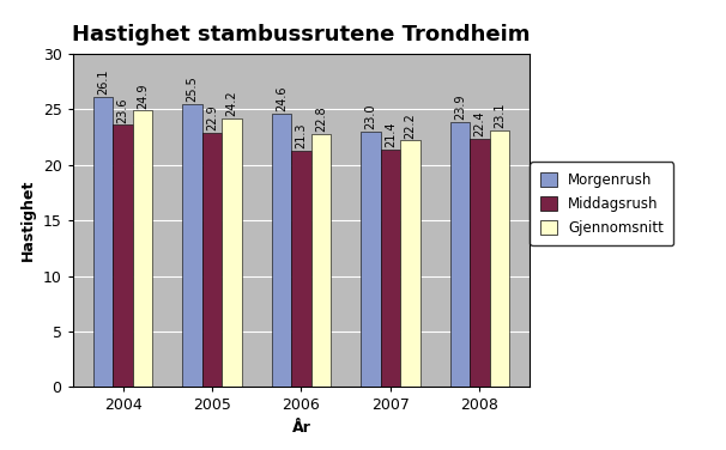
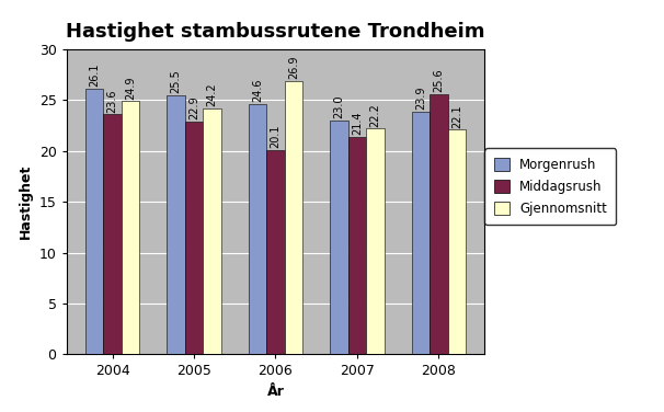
Middagsrush/2006: 21.3 -> 20.1
Gjennomsnitt/2006: 22.8 -> 26.9
Middagsrush/2008: 22.4 -> 25.6
Gjennomsnitt/2008: 23.1 -> 22.1
